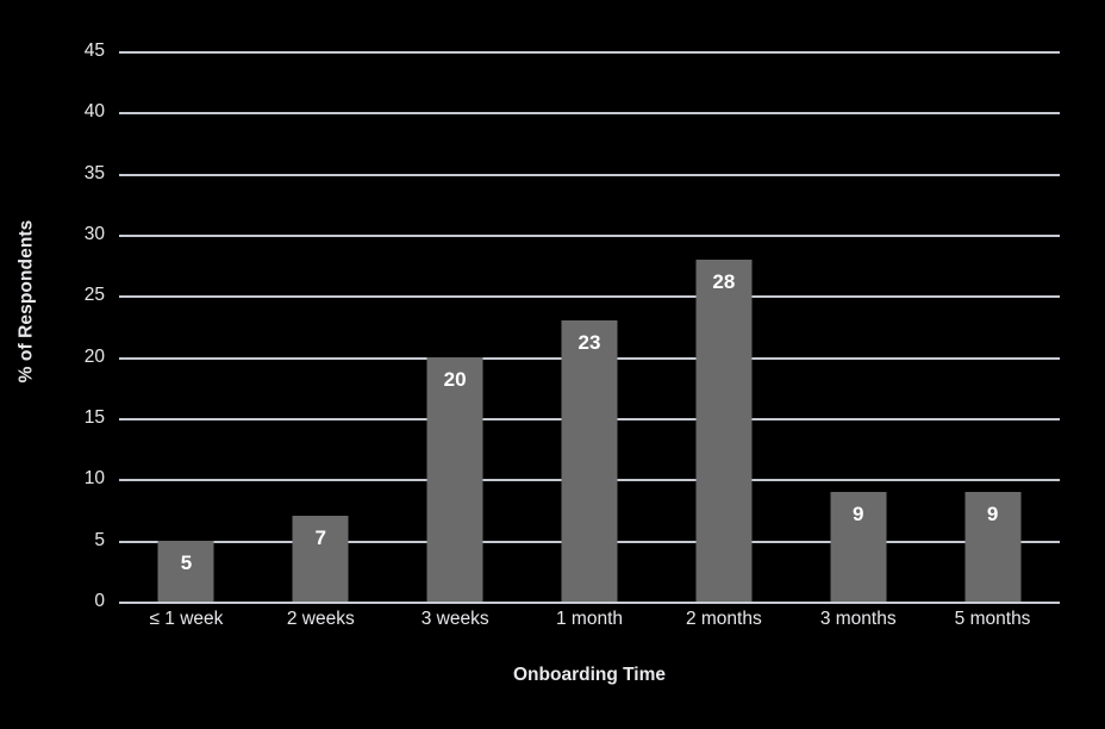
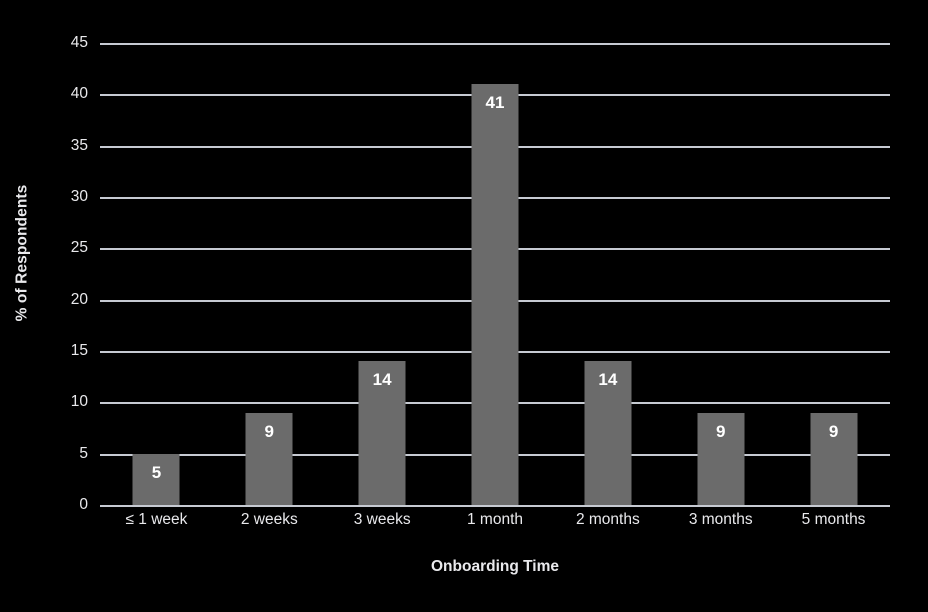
2 weeks: 7 -> 9
3 weeks: 20 -> 14
1 month: 23 -> 41
2 months: 28 -> 14
